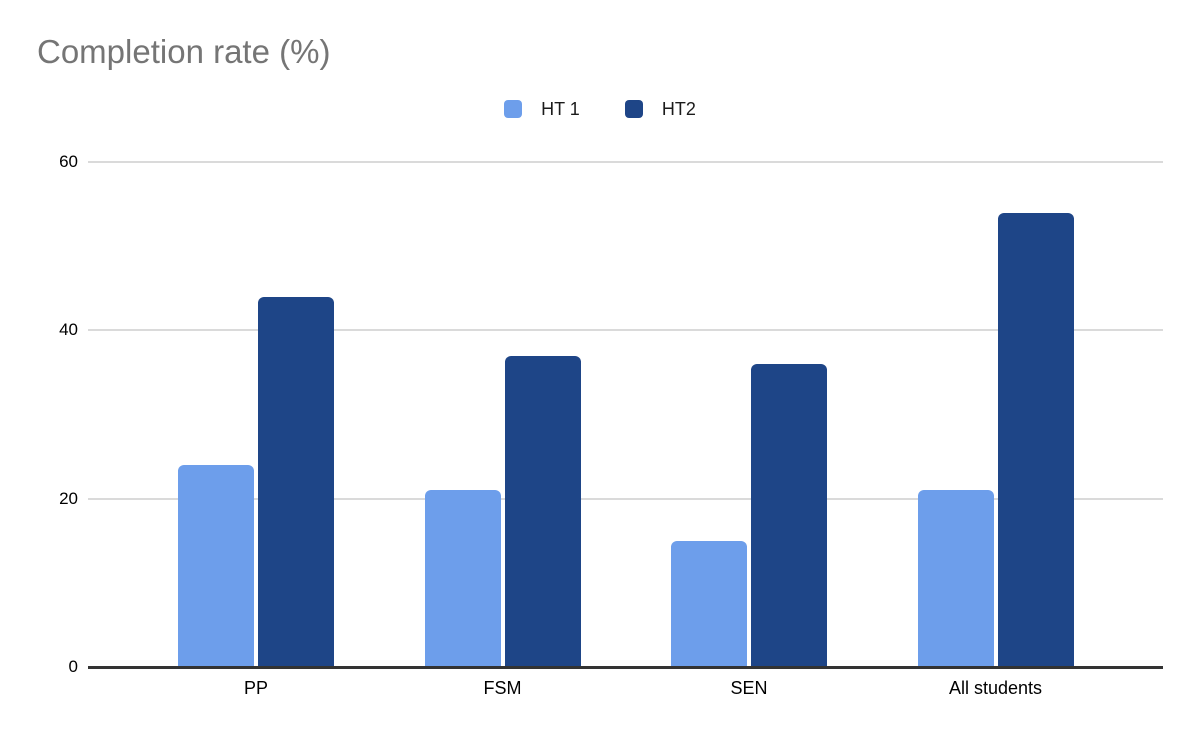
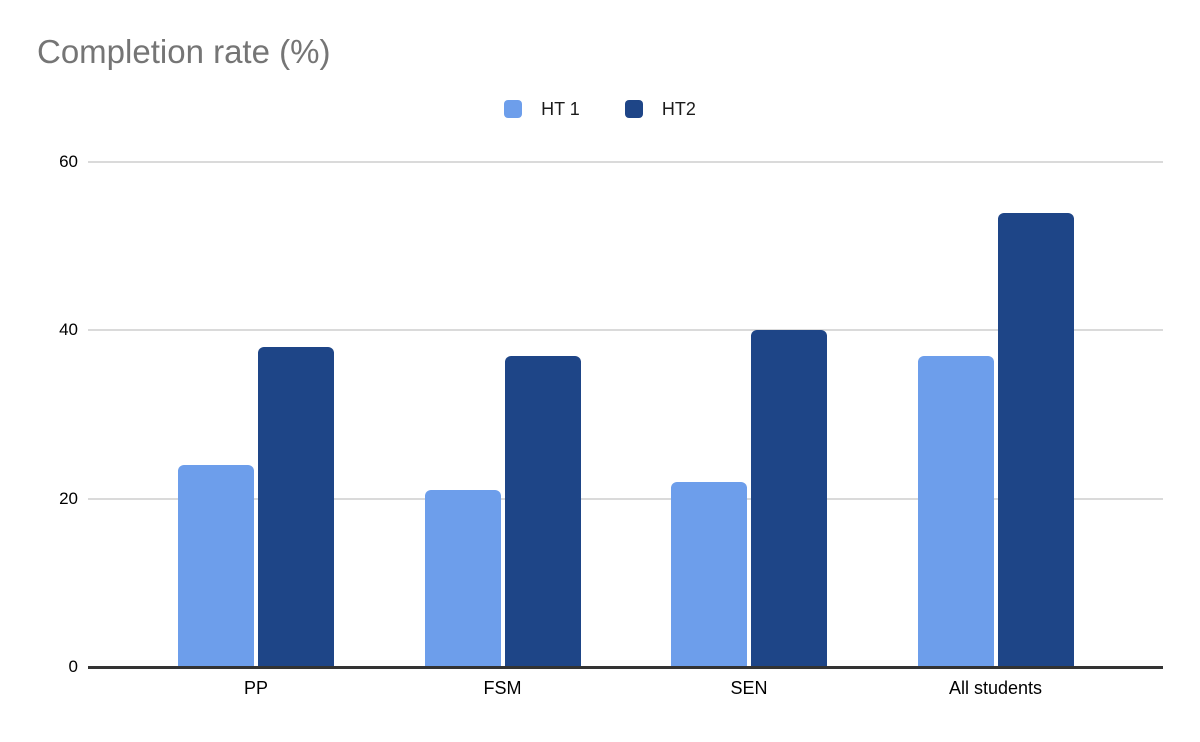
HT2/PP: 44 -> 38
HT 1/SEN: 15 -> 22
HT2/SEN: 36 -> 40
HT 1/All students: 21 -> 37
